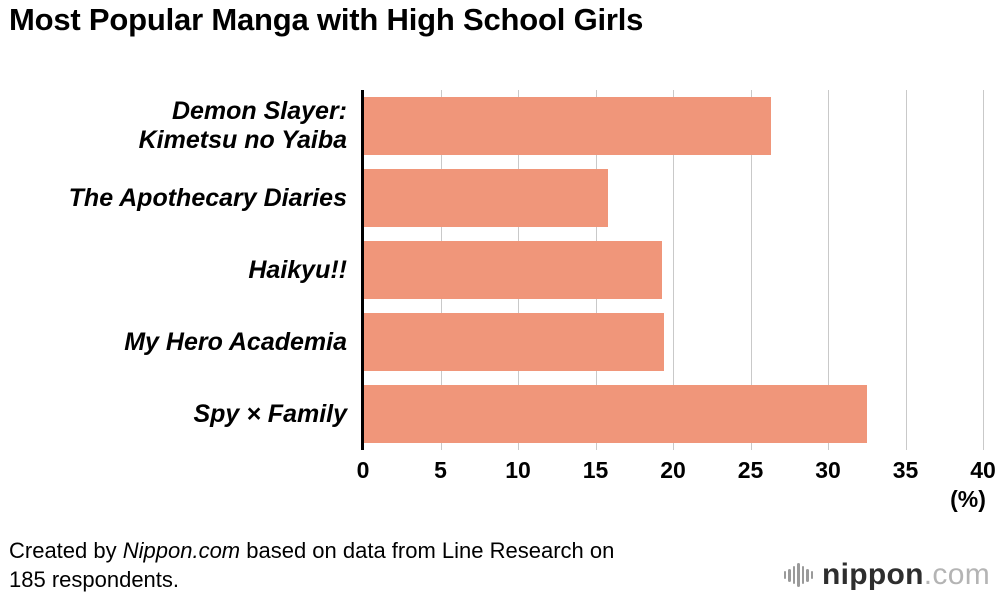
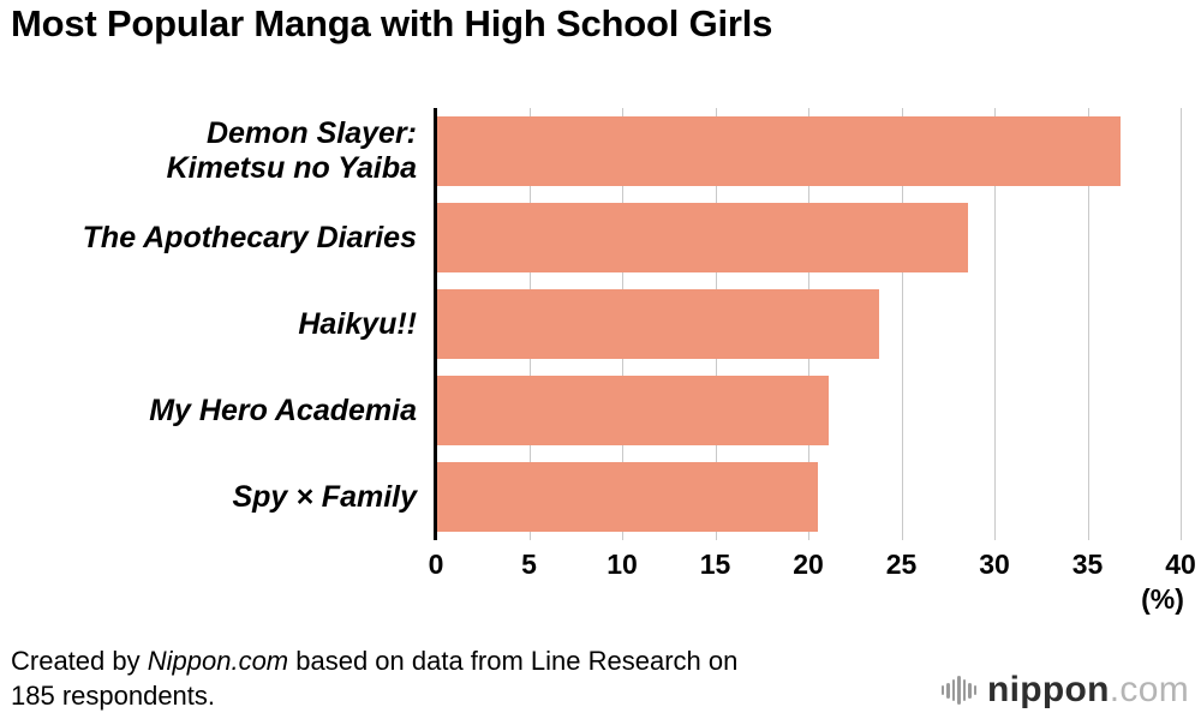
Demon Slayer: Kimetsu no Yaiba: 26.3 -> 36.8
The Apothecary Diaries: 15.8 -> 28.6
Haikyu!!: 19.3 -> 23.8
My Hero Academia: 19.4 -> 21.1
Spy × Family: 32.5 -> 20.5
